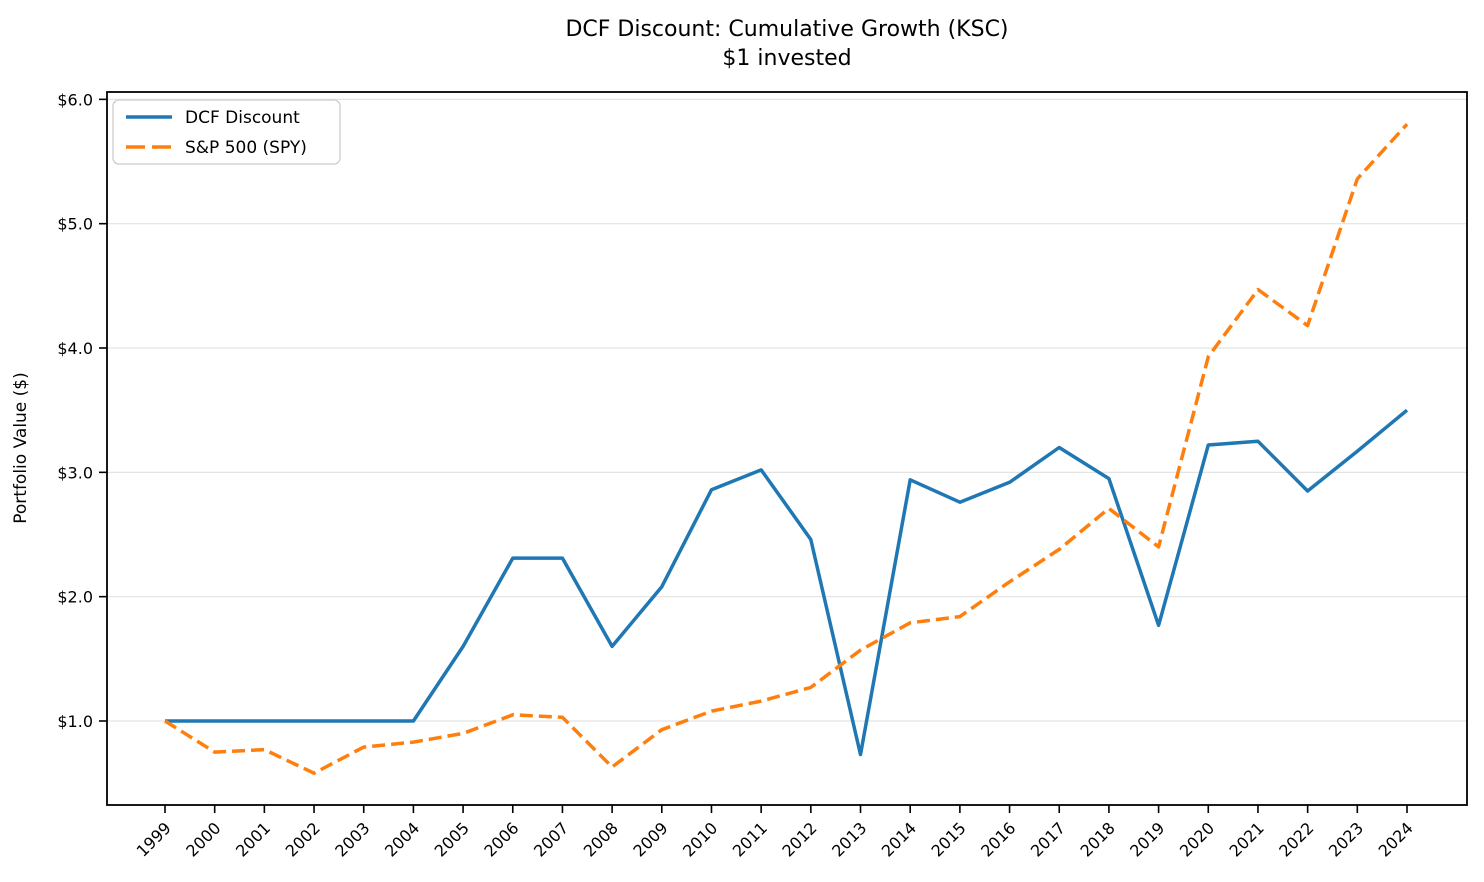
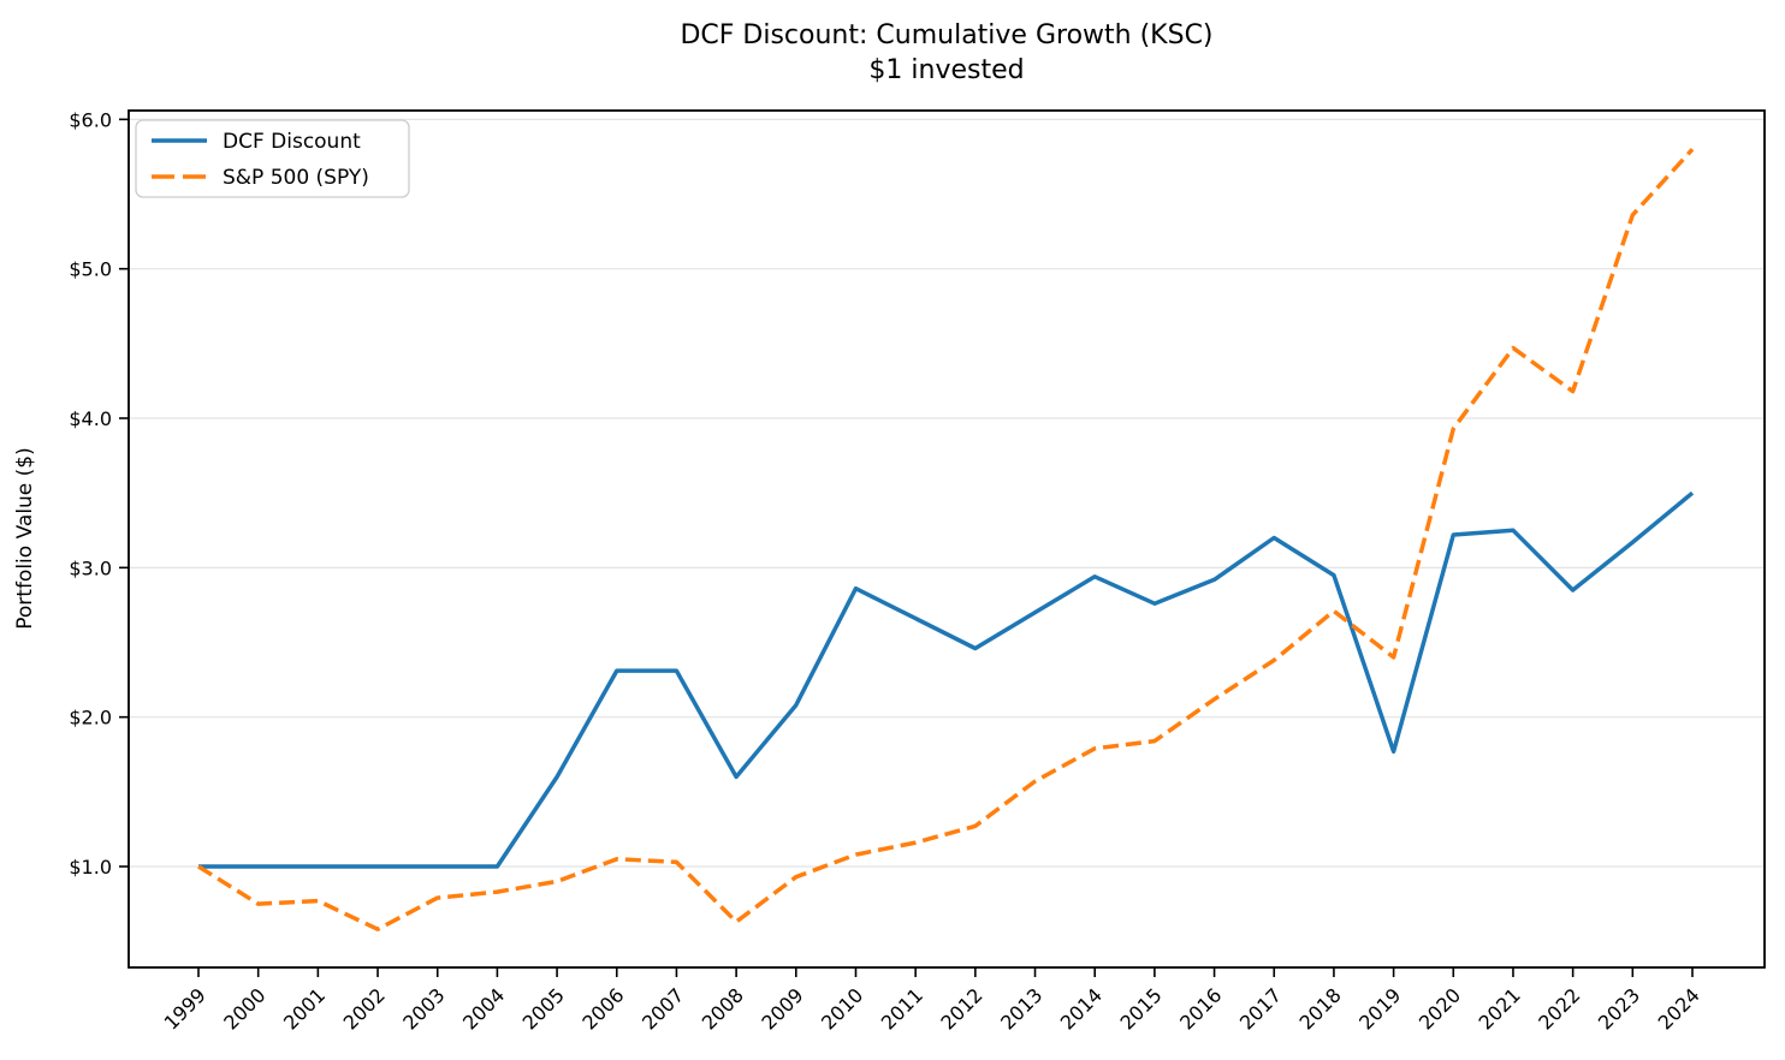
DCF Discount/2011: $3.02 -> $2.66
DCF Discount/2013: $0.73 -> $2.70
